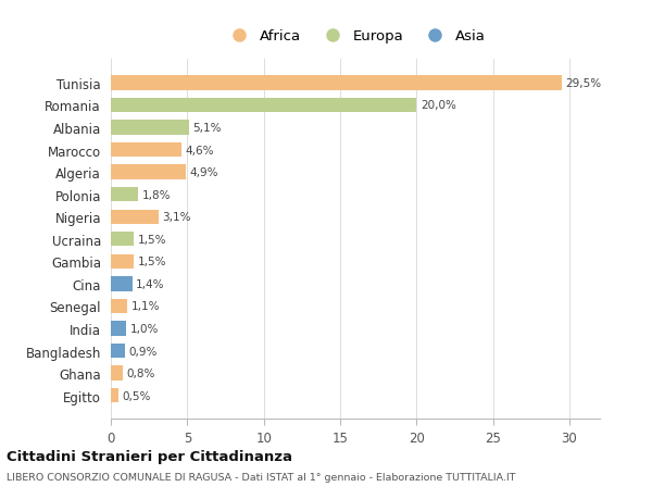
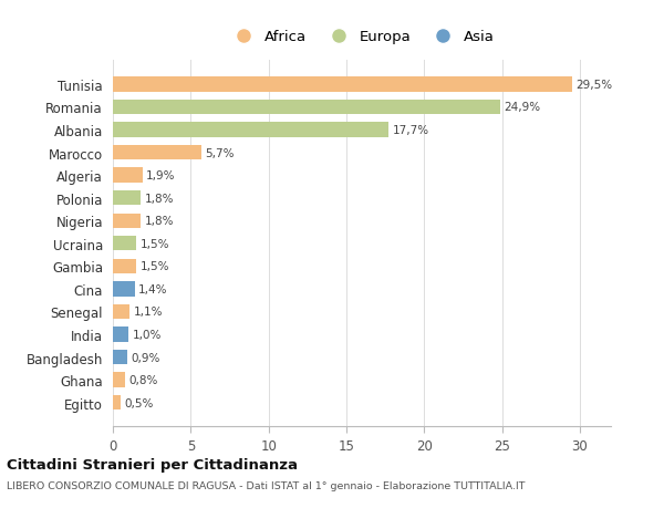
Romania: 20,0% -> 24,9%
Albania: 5,1% -> 17,7%
Marocco: 4,6% -> 5,7%
Algeria: 4,9% -> 1,9%
Nigeria: 3,1% -> 1,8%
